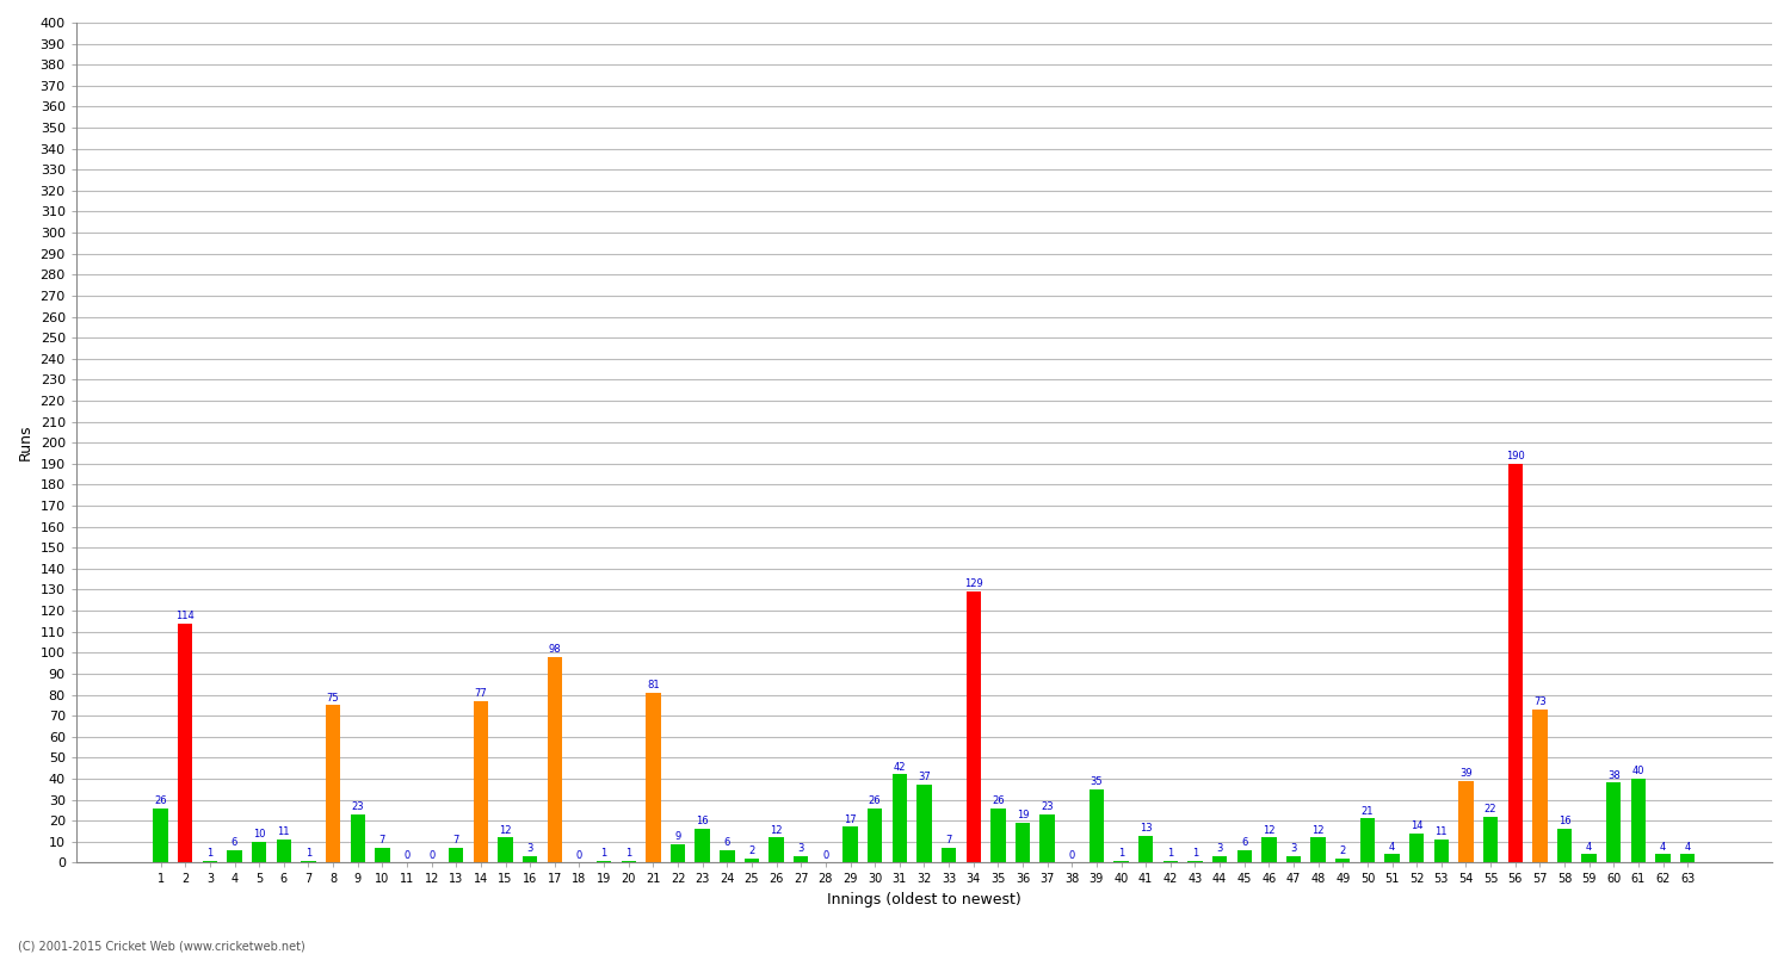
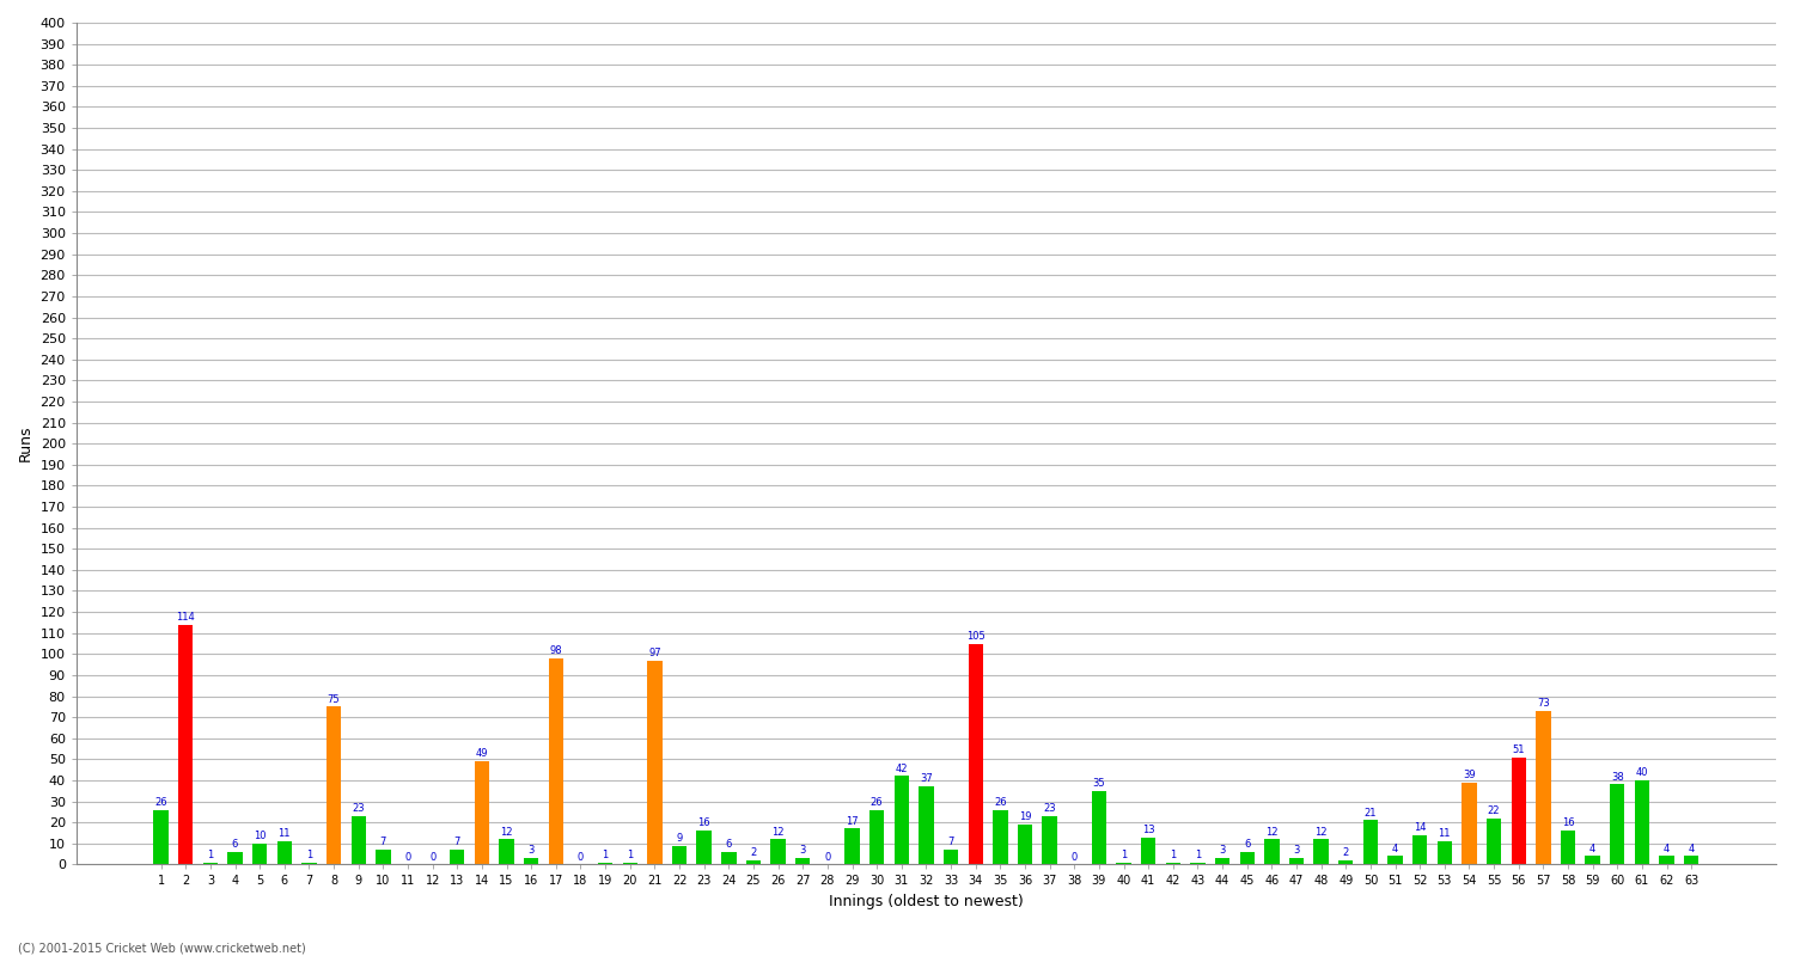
14: 77 -> 49
21: 81 -> 97
34: 129 -> 105
56: 190 -> 51
